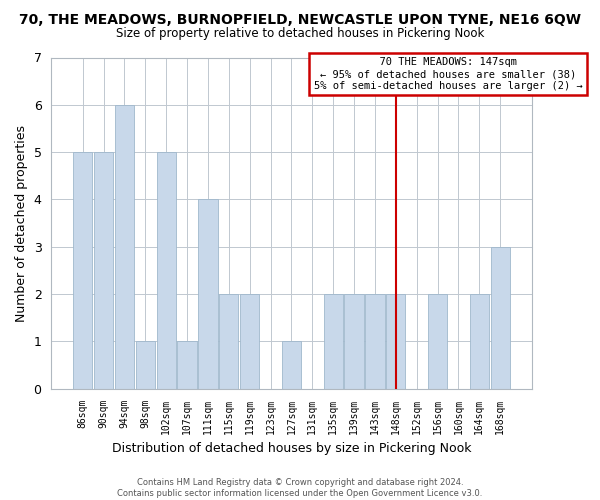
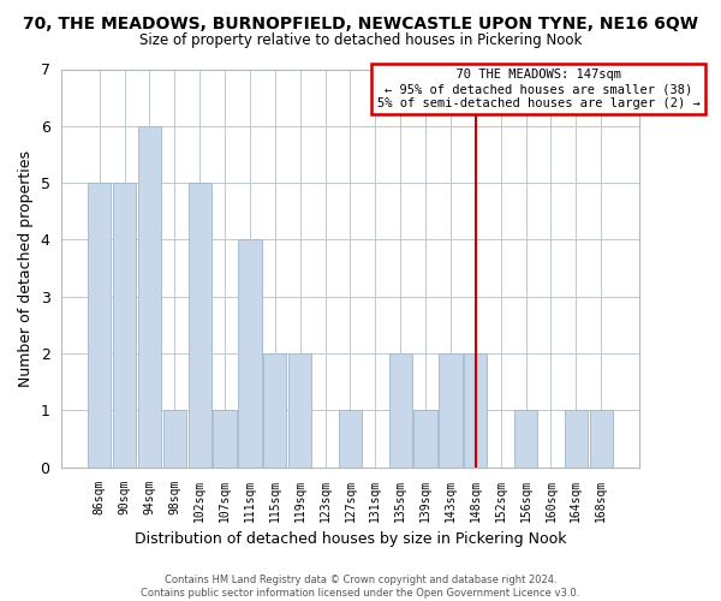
139sqm: 2 -> 1
156sqm: 2 -> 1
164sqm: 2 -> 1
168sqm: 3 -> 1
